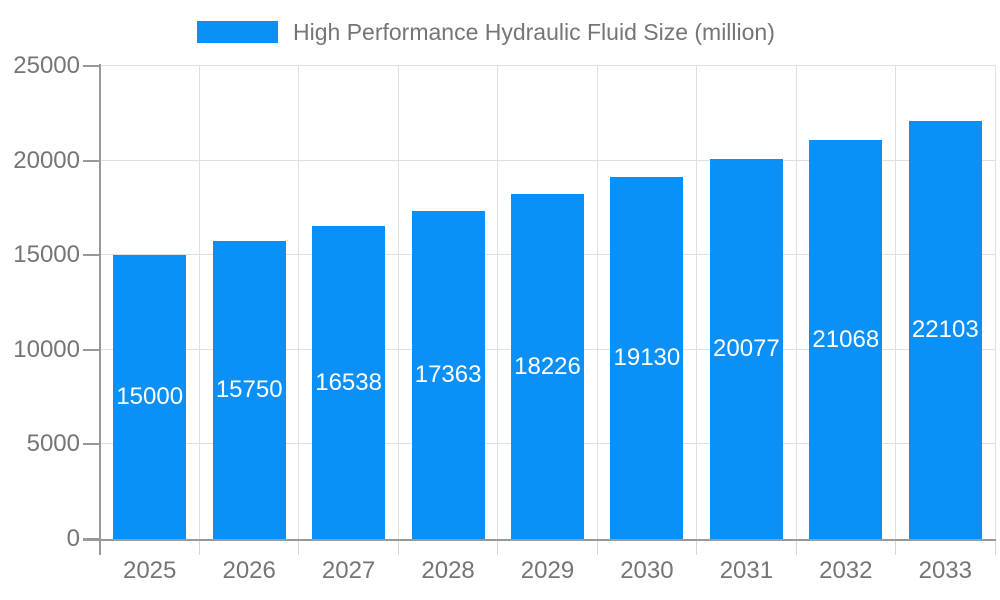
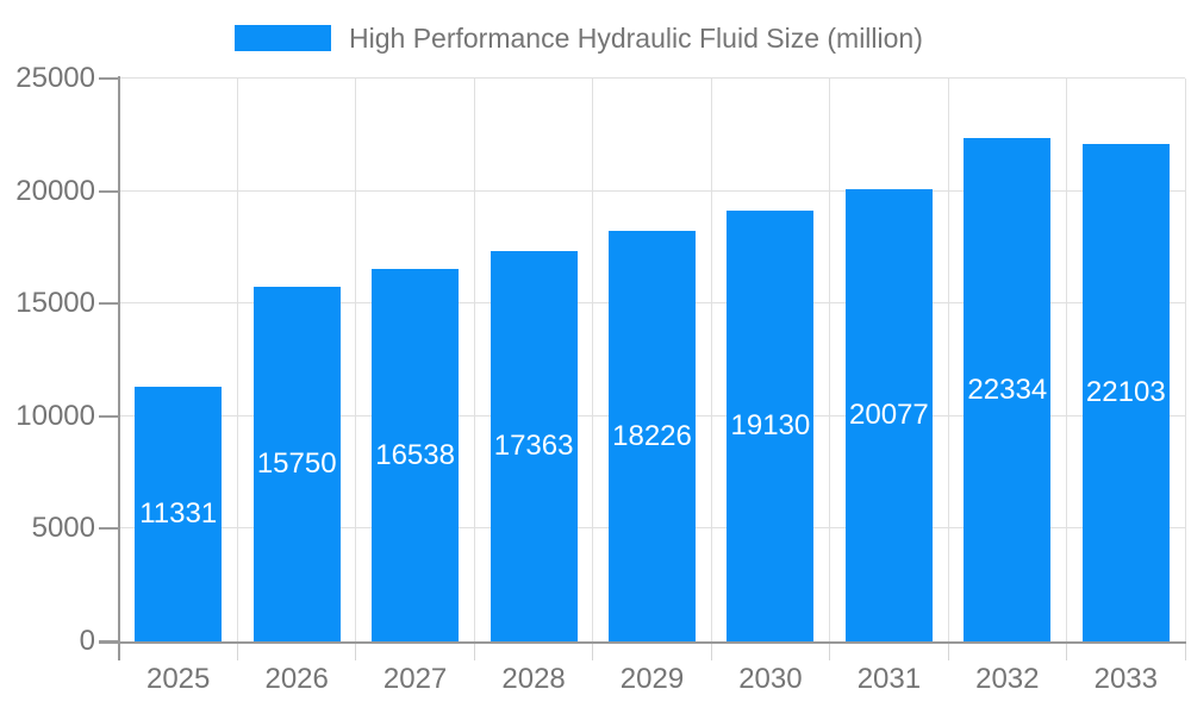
2025: 15000 -> 11331
2032: 21068 -> 22334
